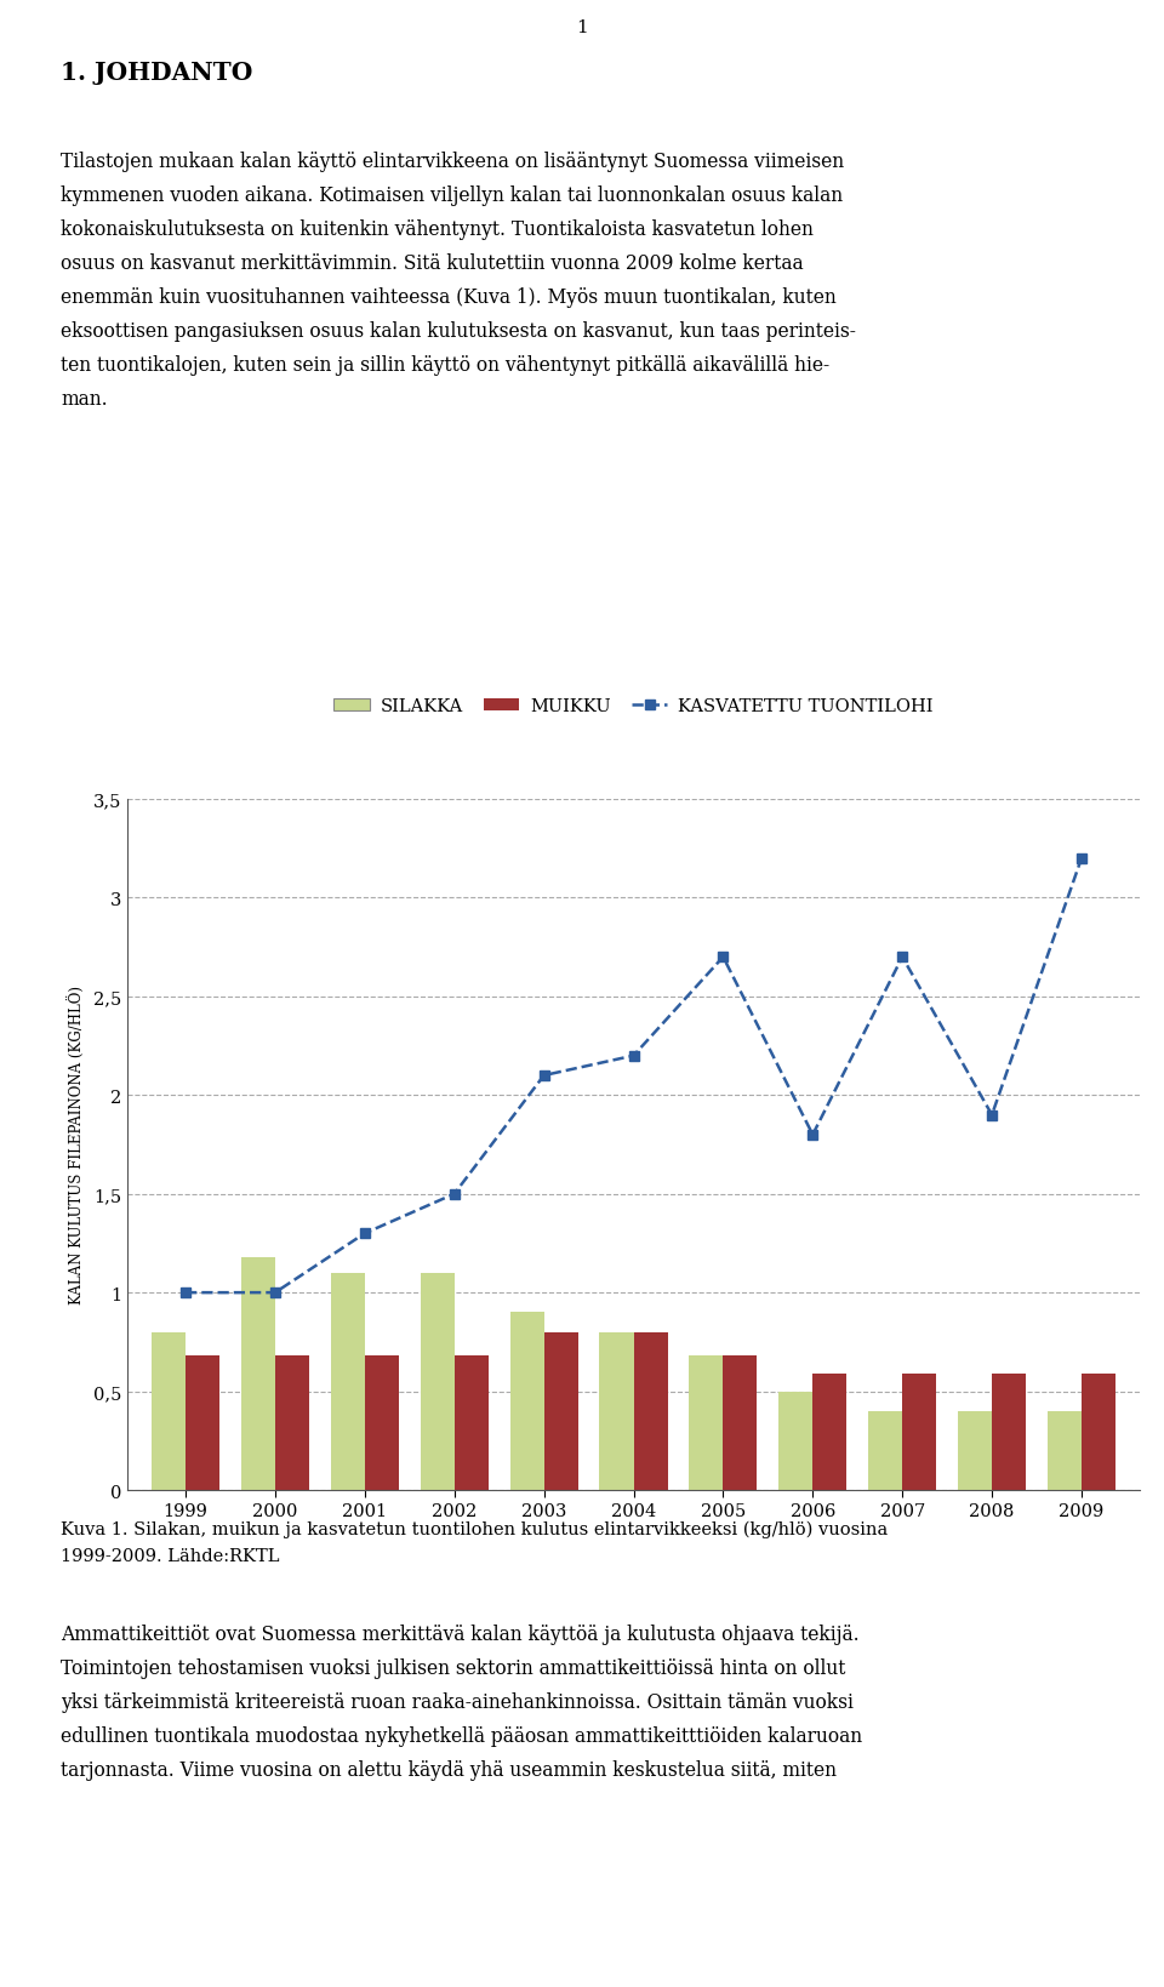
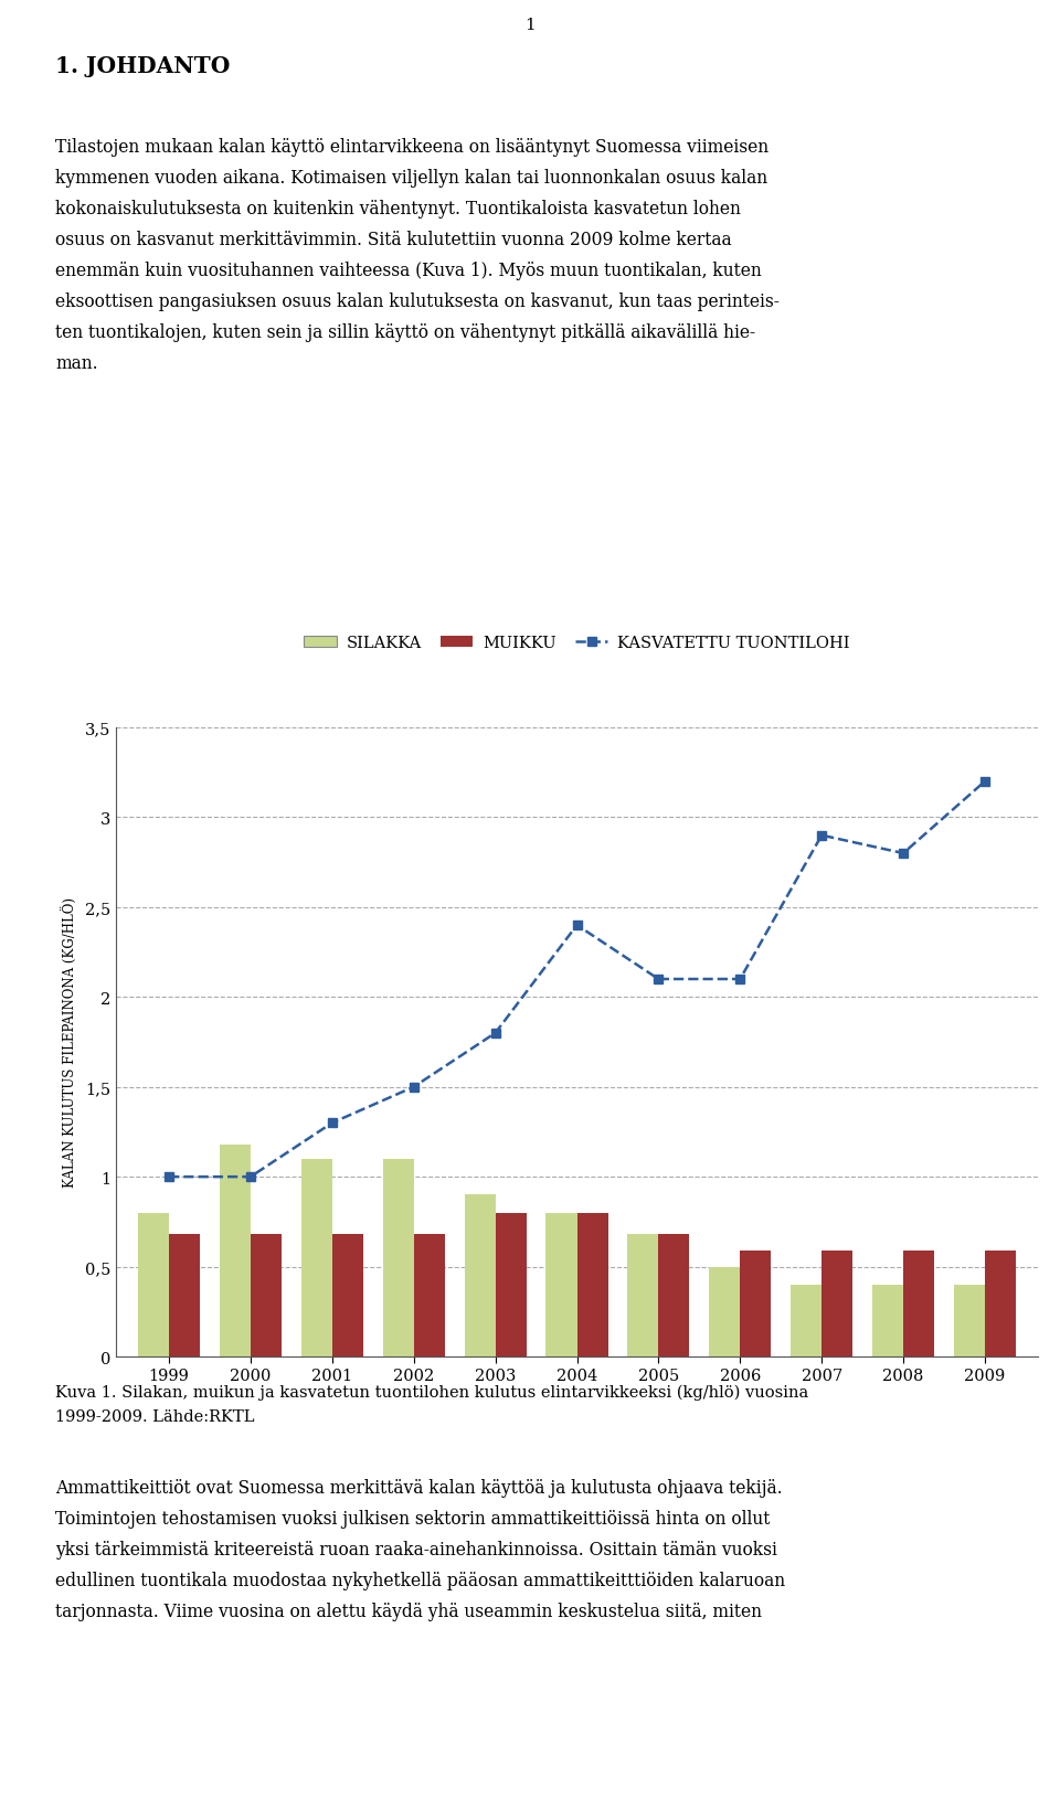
KASVATETTU TUONTILOHI/2003: 2,1 -> 1,8
KASVATETTU TUONTILOHI/2004: 2,2 -> 2,4
KASVATETTU TUONTILOHI/2005: 2,7 -> 2,1
KASVATETTU TUONTILOHI/2006: 1,8 -> 2,1
KASVATETTU TUONTILOHI/2007: 2,7 -> 2,9
KASVATETTU TUONTILOHI/2008: 1,9 -> 2,8
